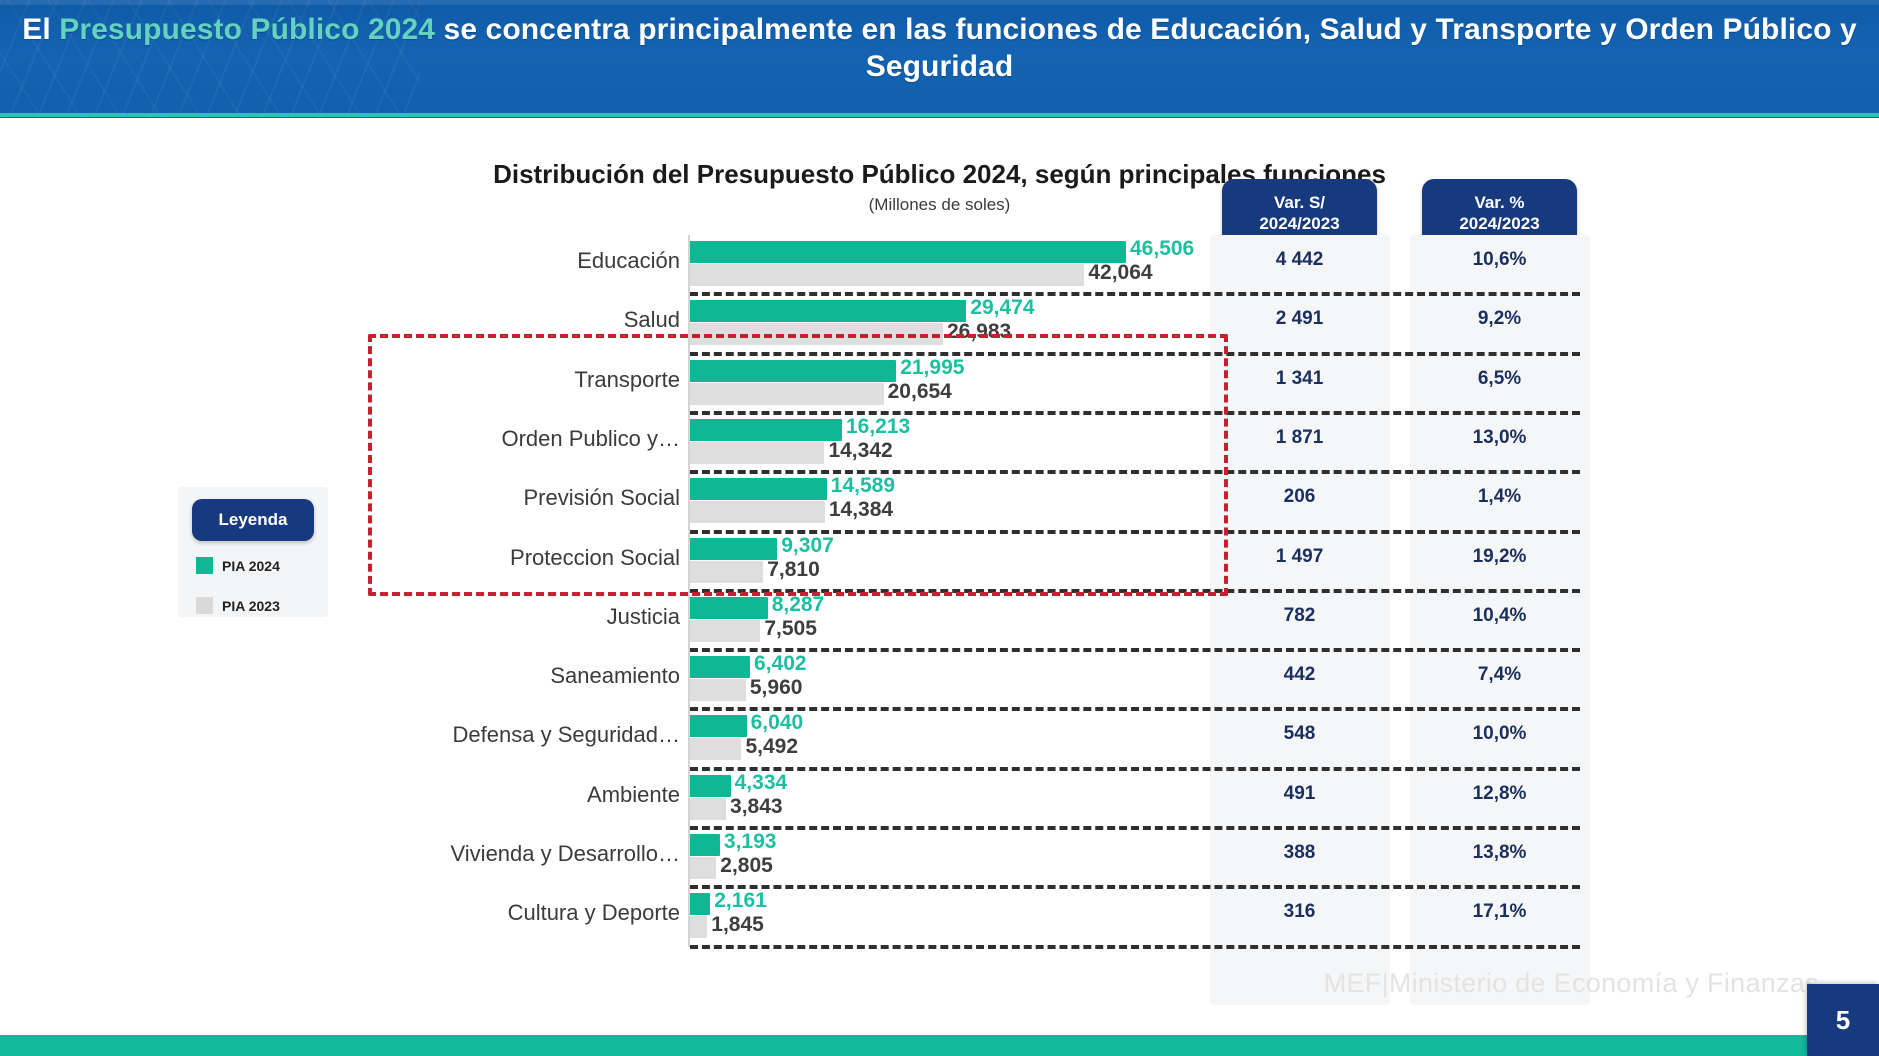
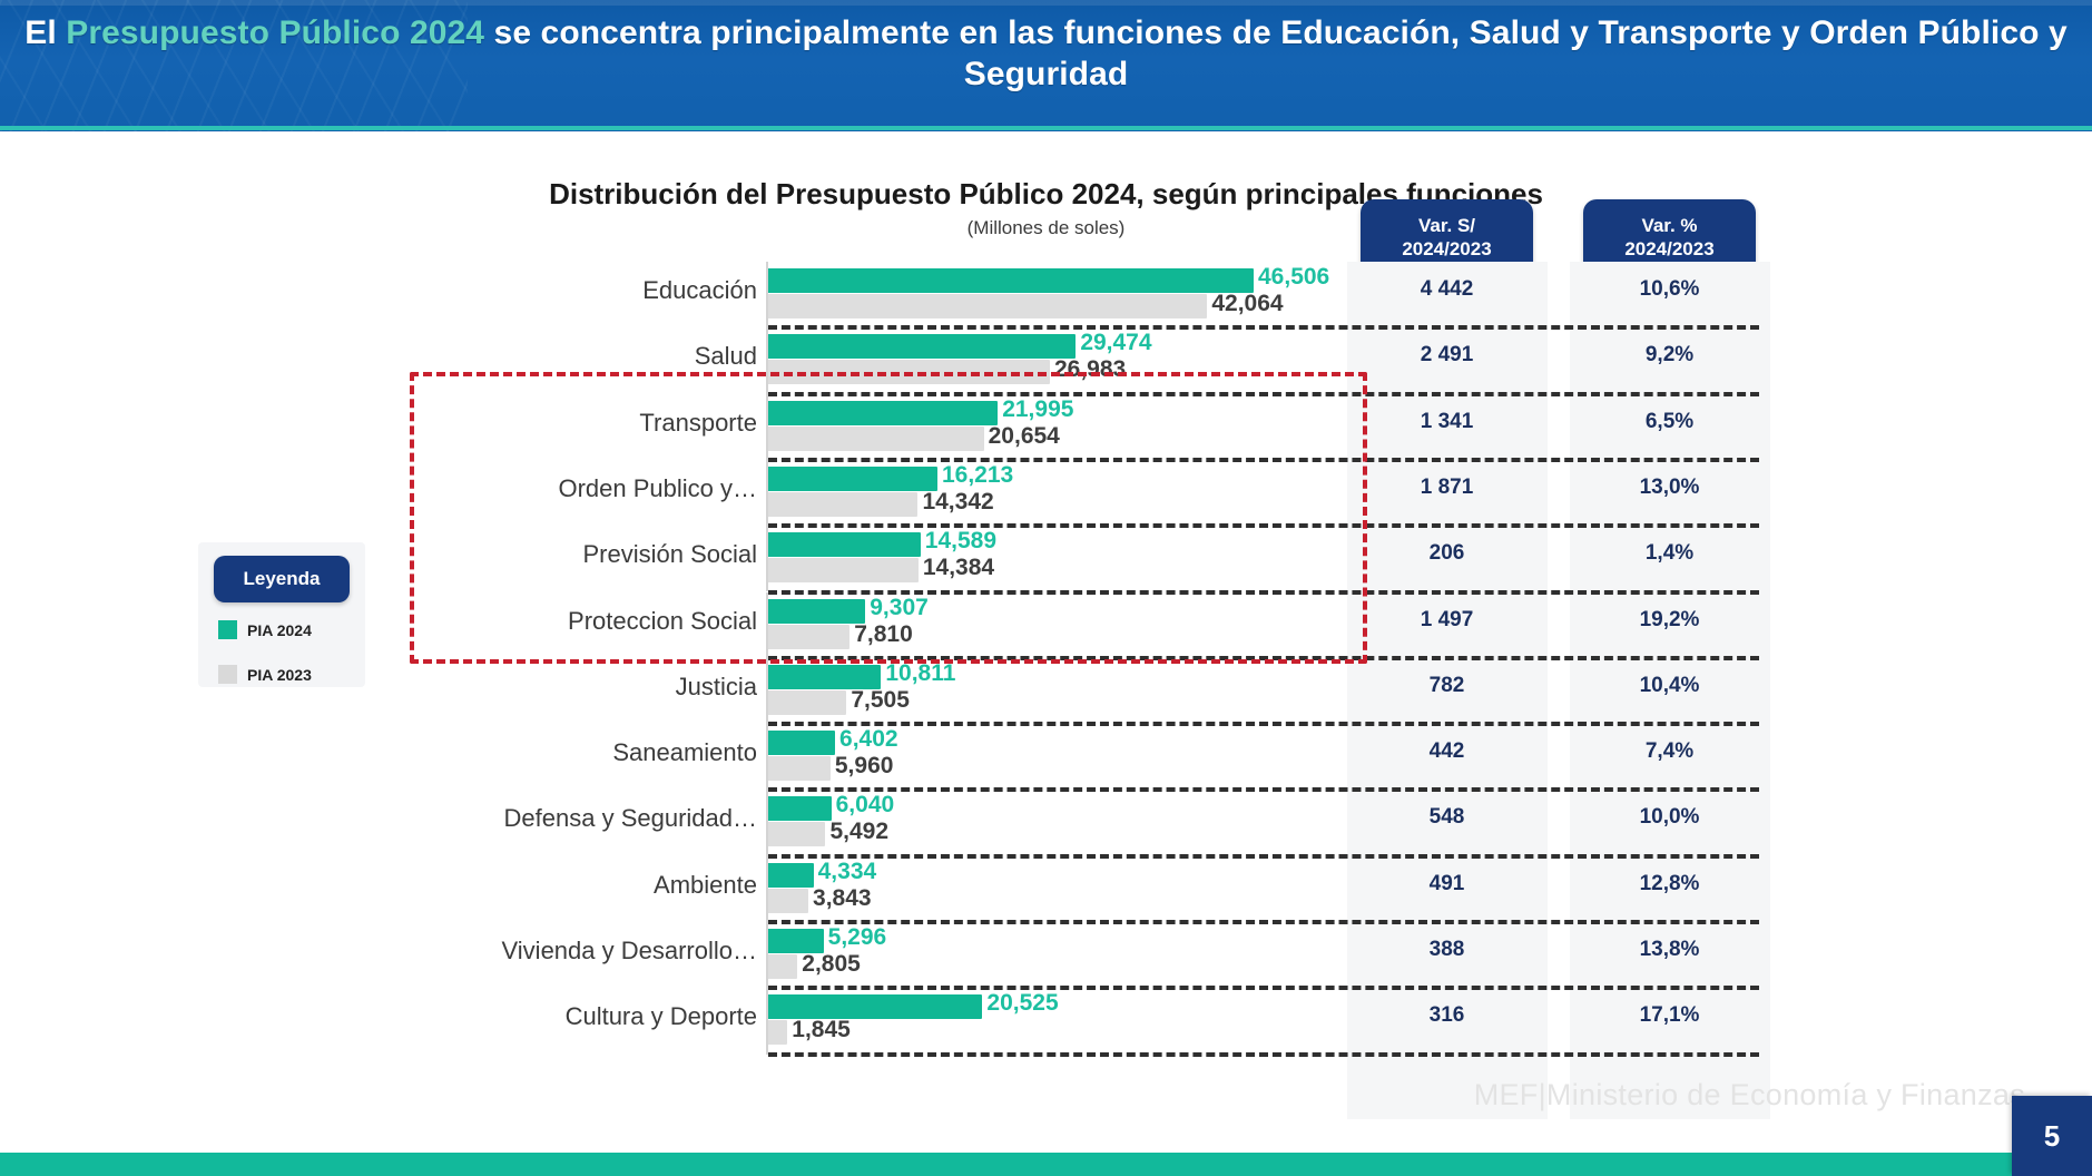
PIA 2024/Justicia: 8,287 -> 10,811
PIA 2024/Vivienda y Desarrollo…: 3,193 -> 5,296
PIA 2024/Cultura y Deporte: 2,161 -> 20,525
